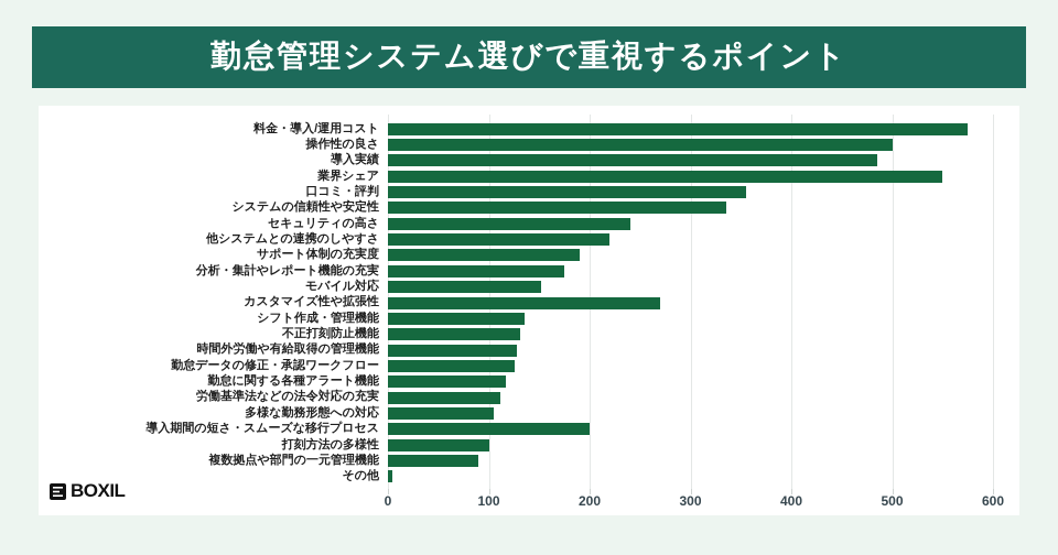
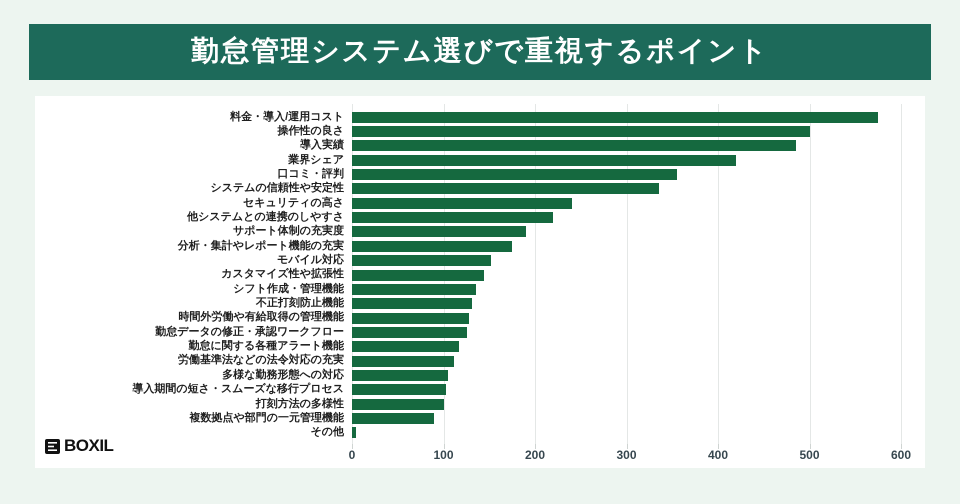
業界シェア: 550 -> 420
カスタマイズ性や拡張性: 270 -> 140
導入期間の短さ・スムーズな移行プロセス: 200 -> 100
